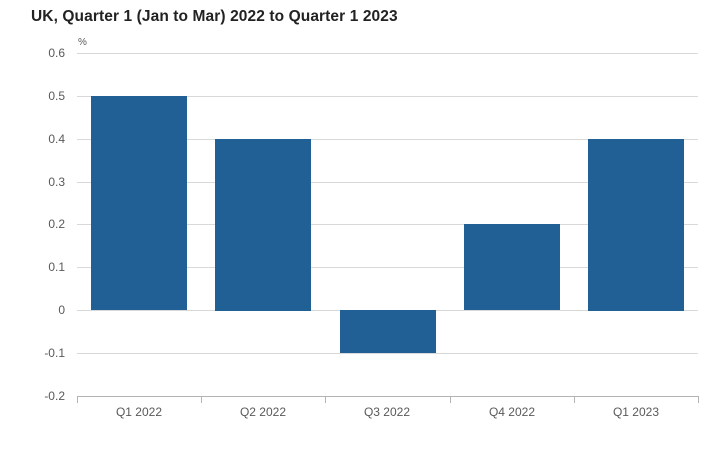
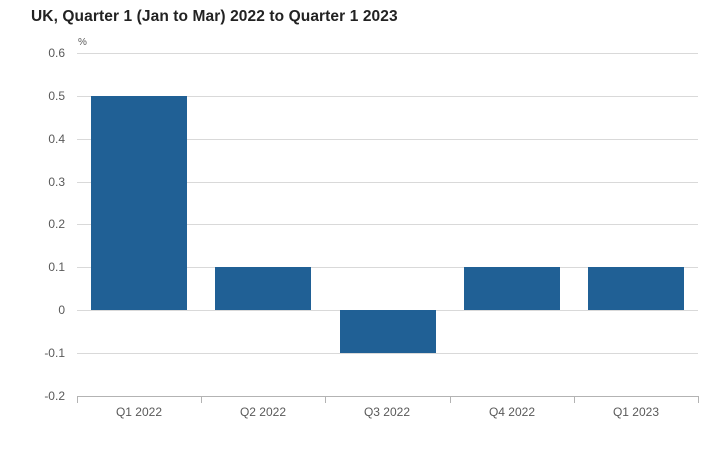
Q2 2022: 0.4 -> 0.1
Q4 2022: 0.2 -> 0.1
Q1 2023: 0.4 -> 0.1
